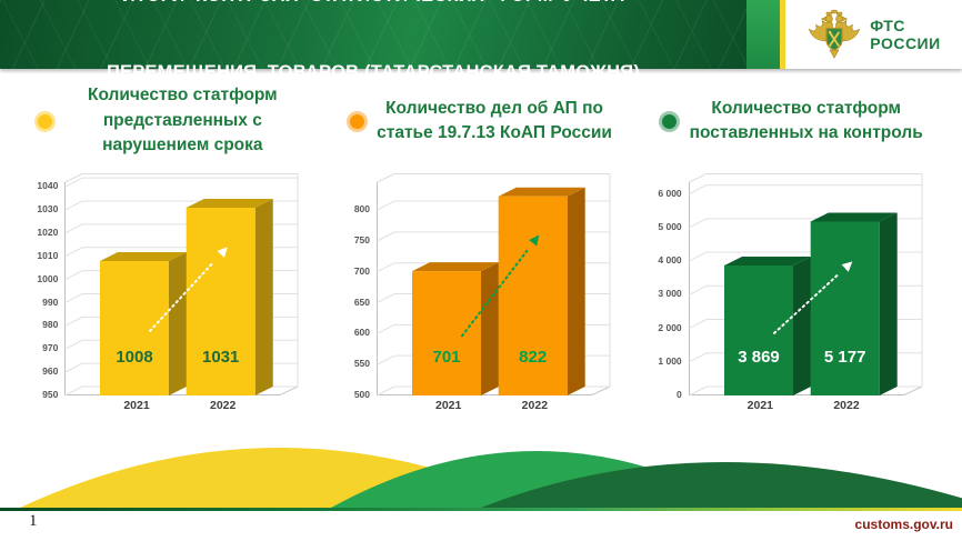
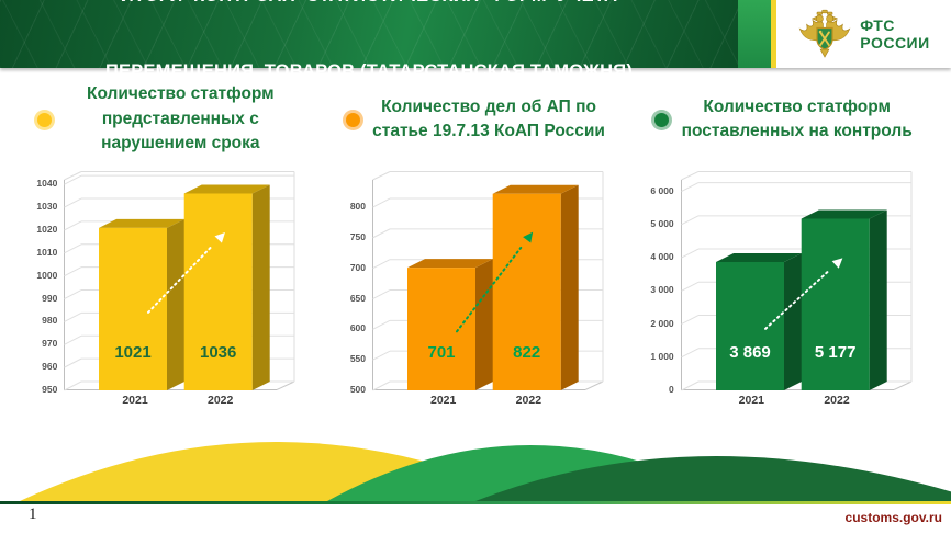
Количество статформ представленных с нарушением срока/2021: 1008 -> 1021
Количество статформ представленных с нарушением срока/2022: 1031 -> 1036
